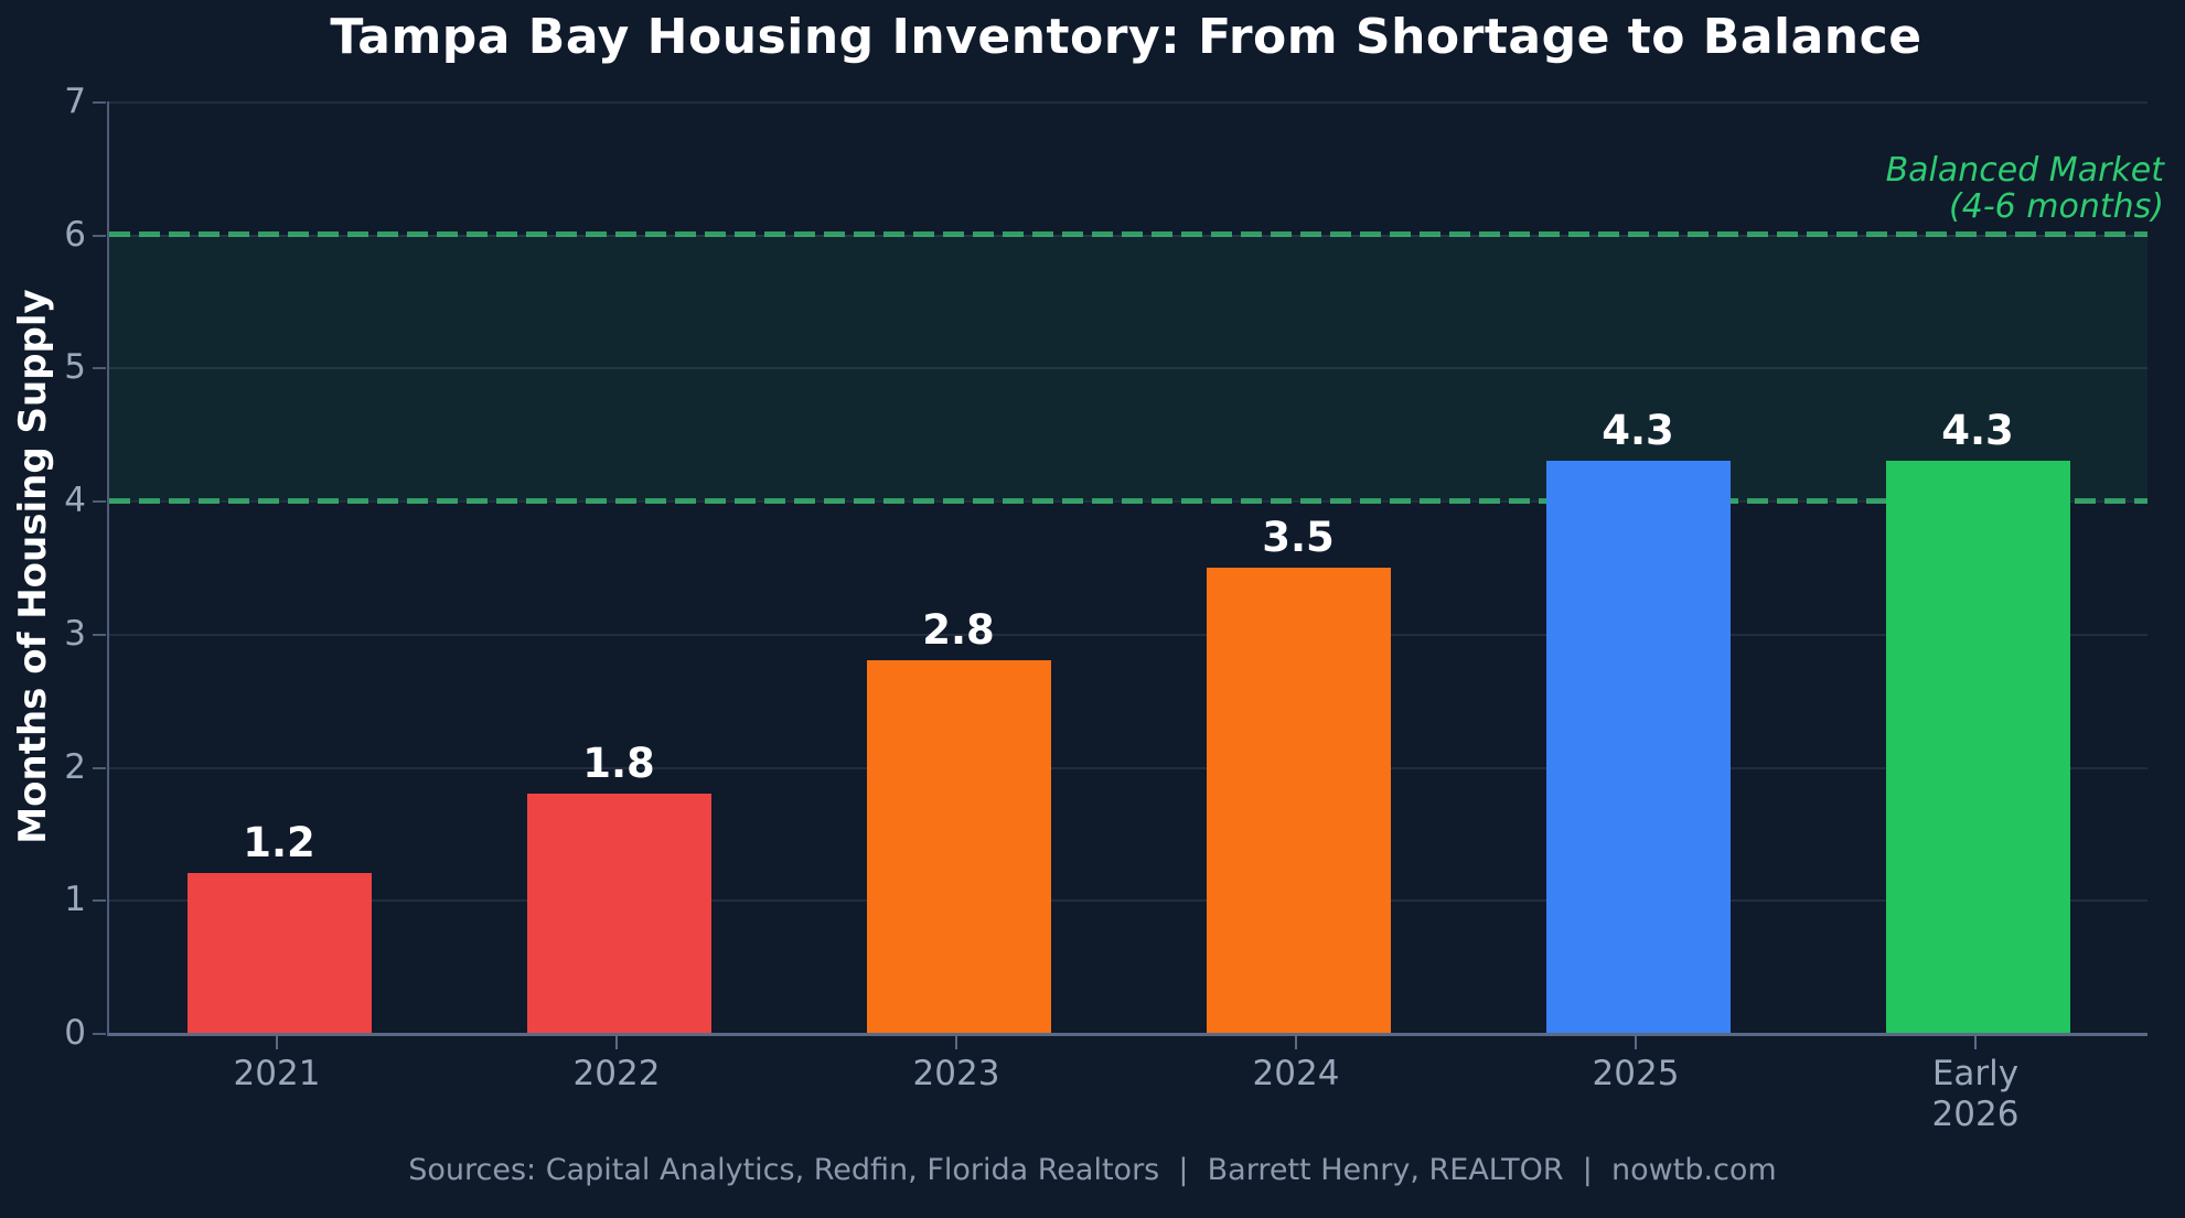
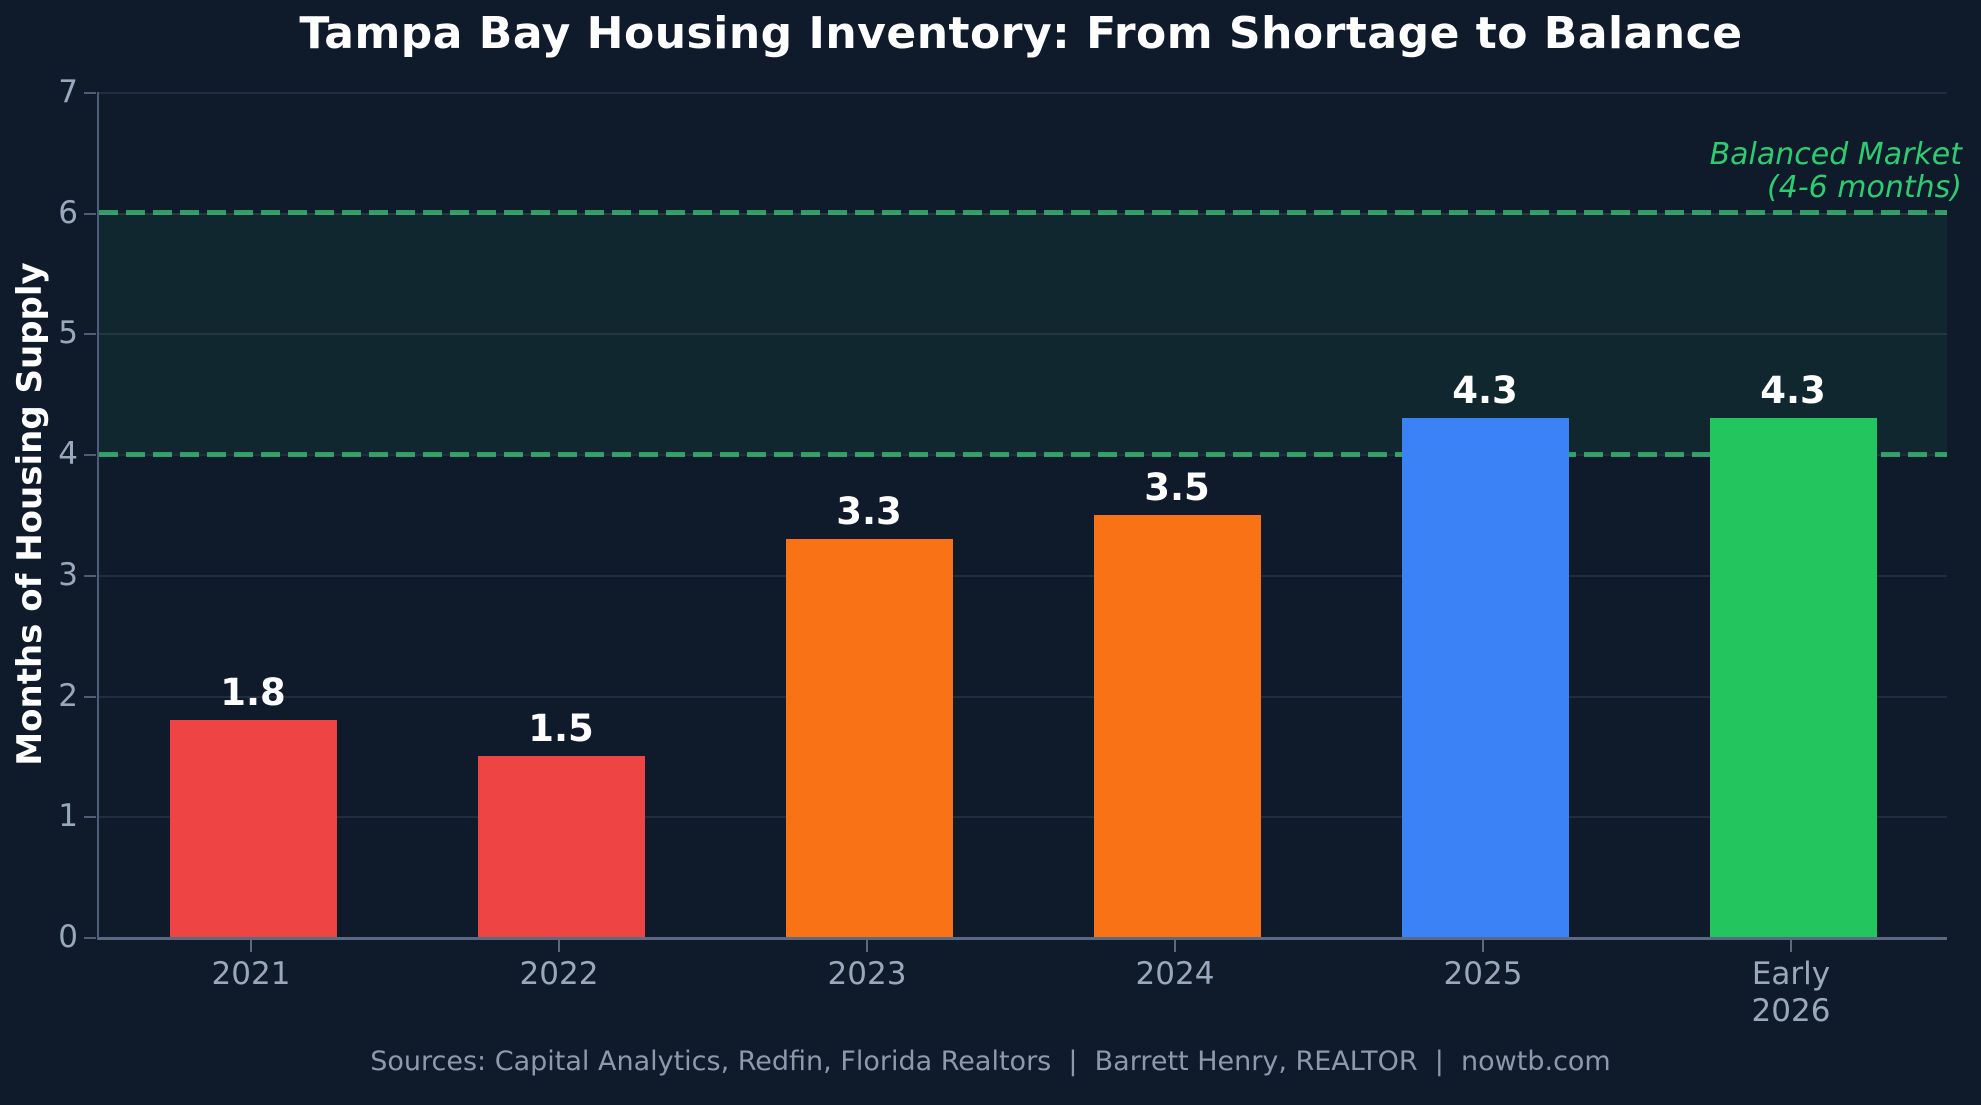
2021: 1.2 -> 1.8
2022: 1.8 -> 1.5
2023: 2.8 -> 3.3
